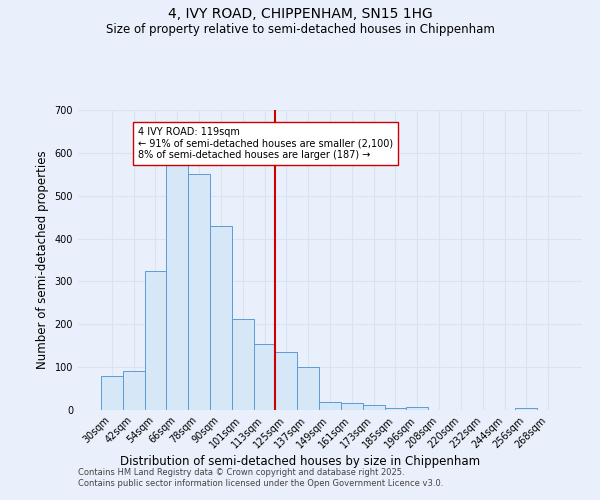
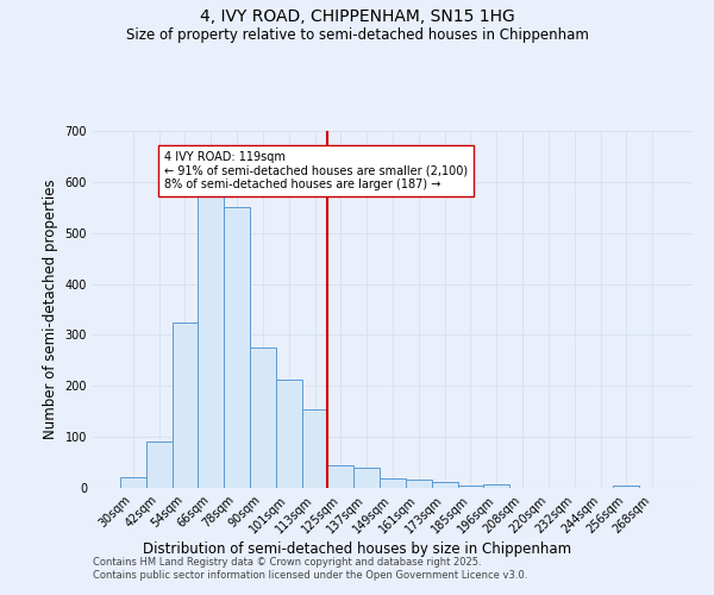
30sqm: 80 -> 20
90sqm: 430 -> 275
125sqm: 135 -> 45
137sqm: 100 -> 40
